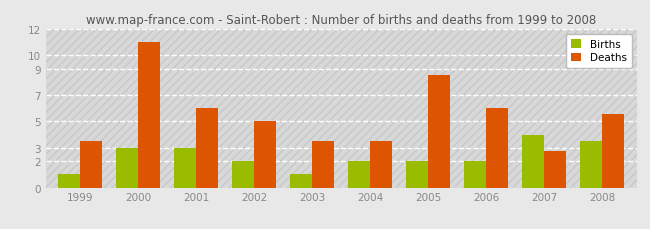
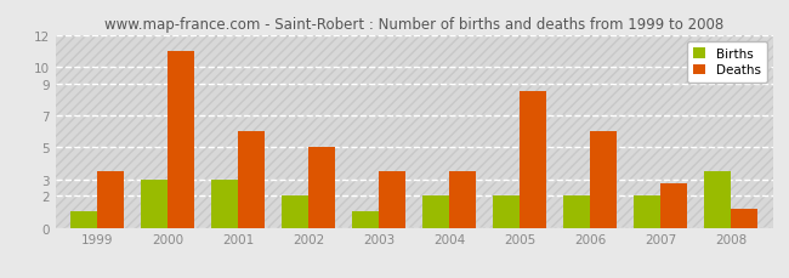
Births/2007: 4.0 -> 2.0
Deaths/2008: 5.6 -> 1.2
